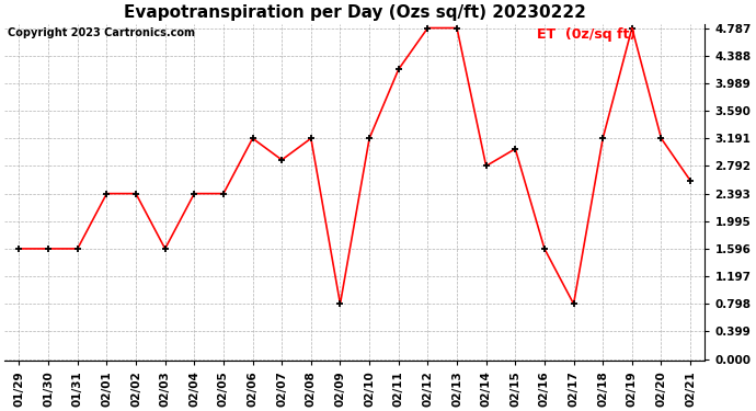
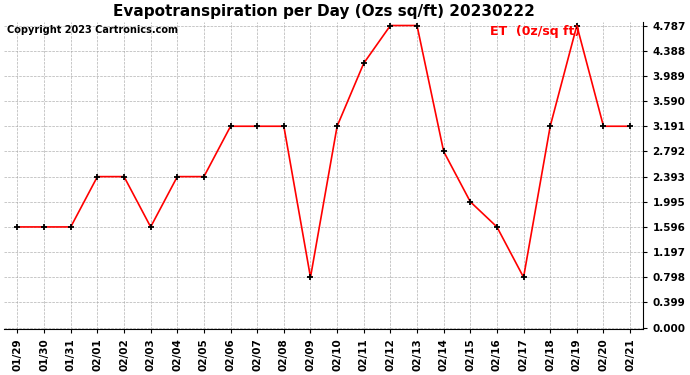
02/07: 2.88 -> 3.19
02/15: 3.04 -> 2.00
02/21: 2.58 -> 3.19
